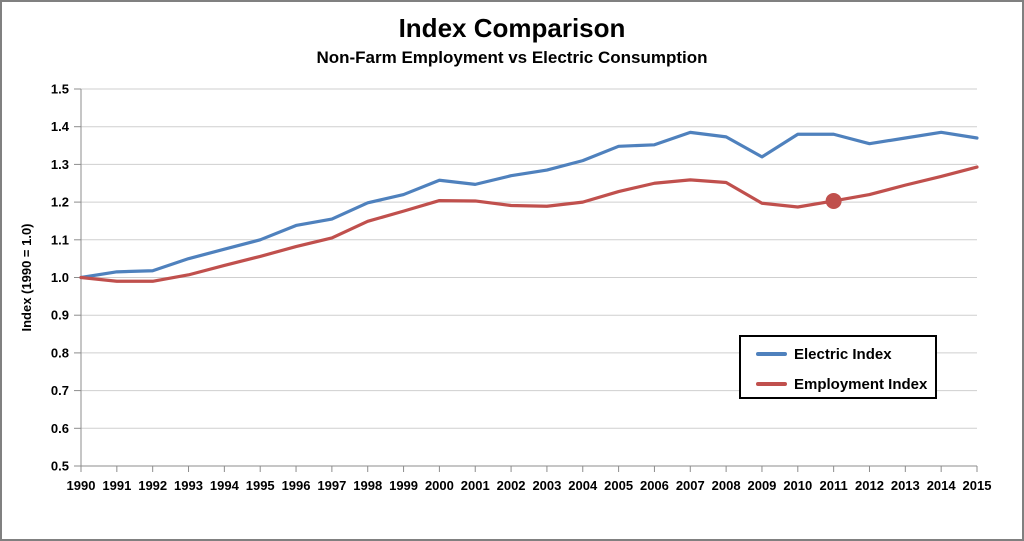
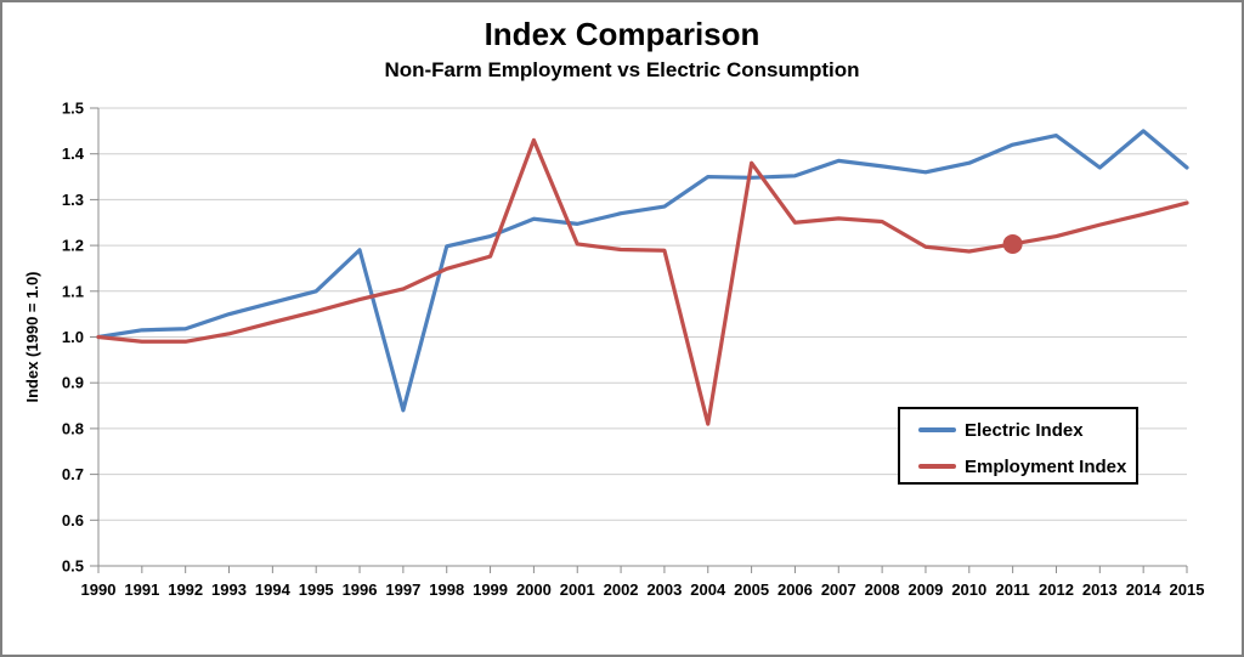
Electric Index/1996: 1.14 -> 1.19
Electric Index/1997: 1.16 -> 0.84
Employment Index/2000: 1.20 -> 1.43
Electric Index/2004: 1.31 -> 1.35
Employment Index/2004: 1.20 -> 0.81
Employment Index/2005: 1.23 -> 1.38
Electric Index/2009: 1.32 -> 1.36
Electric Index/2011: 1.38 -> 1.42
Electric Index/2012: 1.35 -> 1.44
Electric Index/2014: 1.39 -> 1.45
